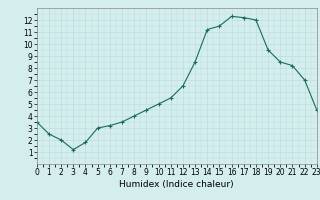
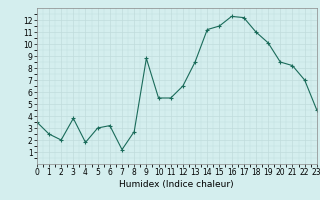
3: 1.2 -> 3.8
7: 3.5 -> 1.2
8: 4.0 -> 2.7
9: 4.5 -> 8.8
10: 5.0 -> 5.5
18: 12.0 -> 11.0
19: 9.5 -> 10.1
